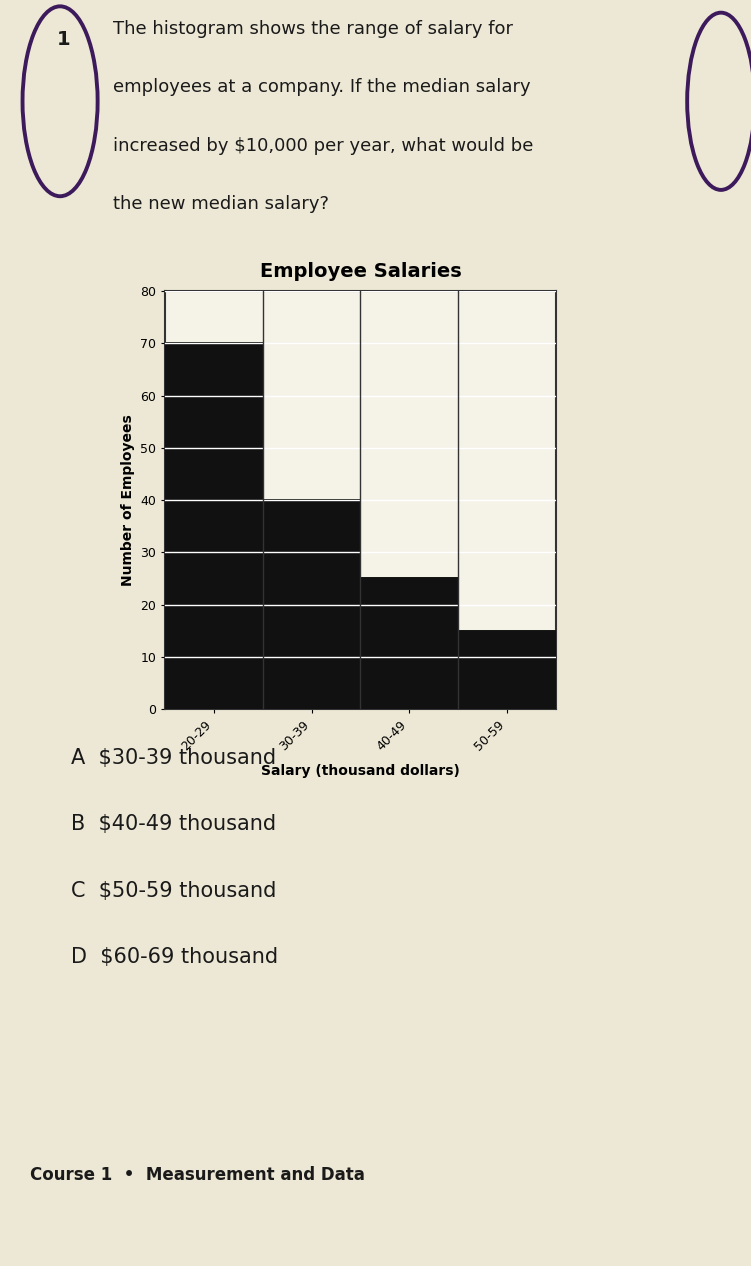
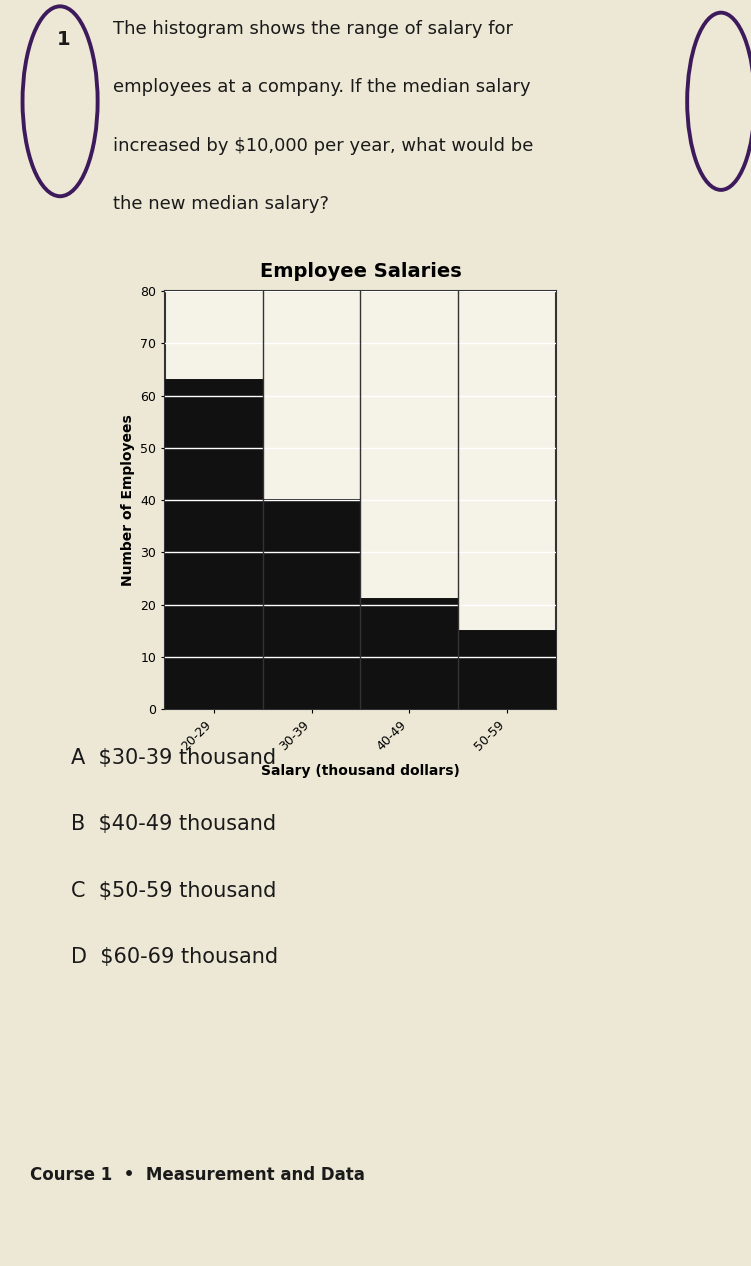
20-29: 70 -> 63
40-49: 25 -> 21
